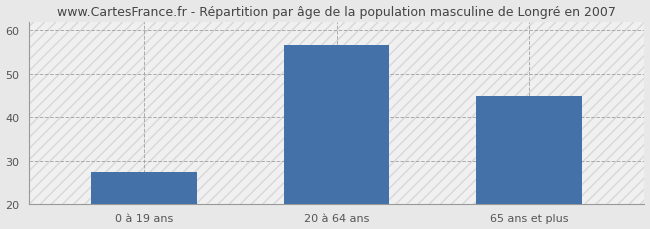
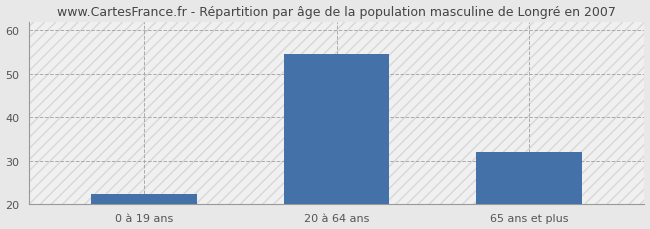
0 à 19 ans: 27.5 -> 22.5
20 à 64 ans: 56.5 -> 54.5
65 ans et plus: 45.0 -> 32.0
